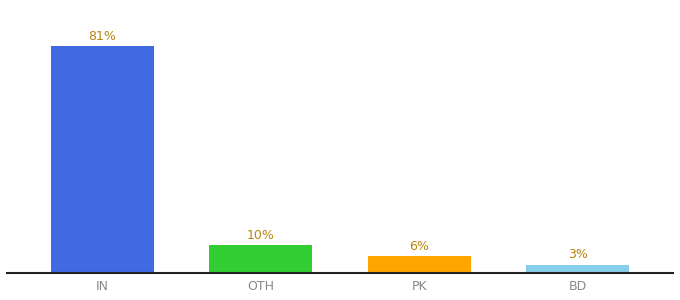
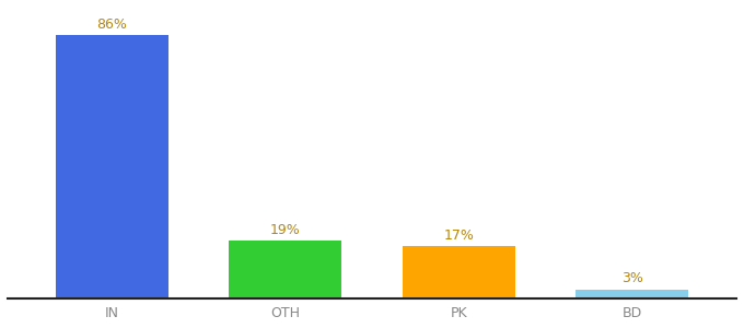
IN: 81% -> 86%
OTH: 10% -> 19%
PK: 6% -> 17%
